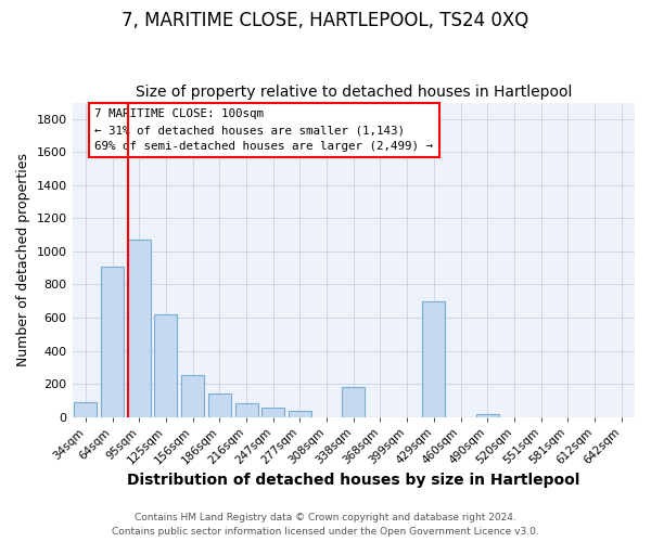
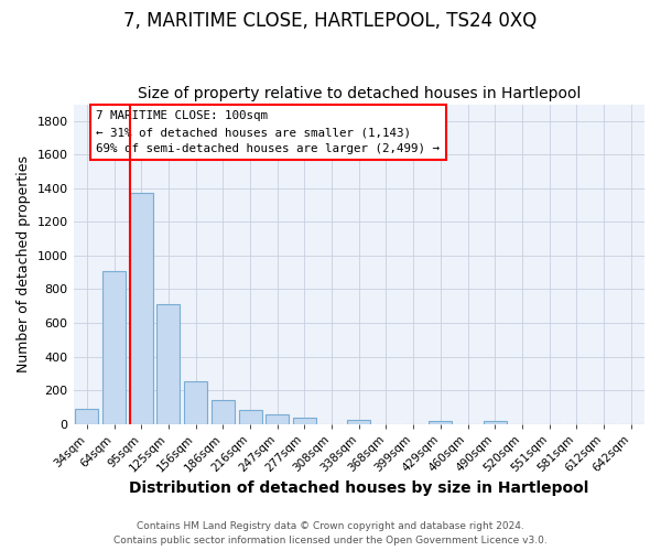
95sqm: 1070 -> 1370
125sqm: 620 -> 710
338sqm: 180 -> 20
429sqm: 700 -> 20
